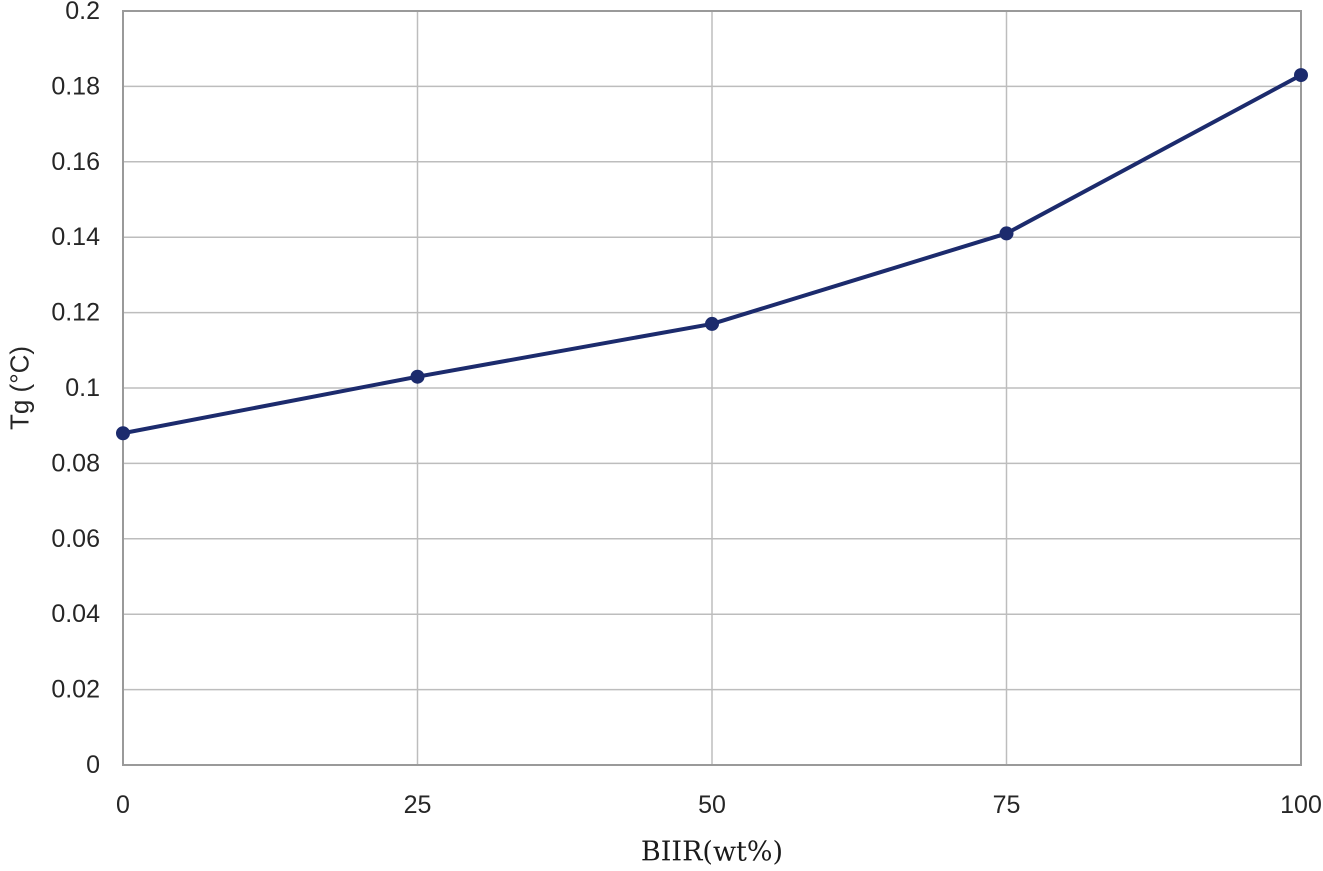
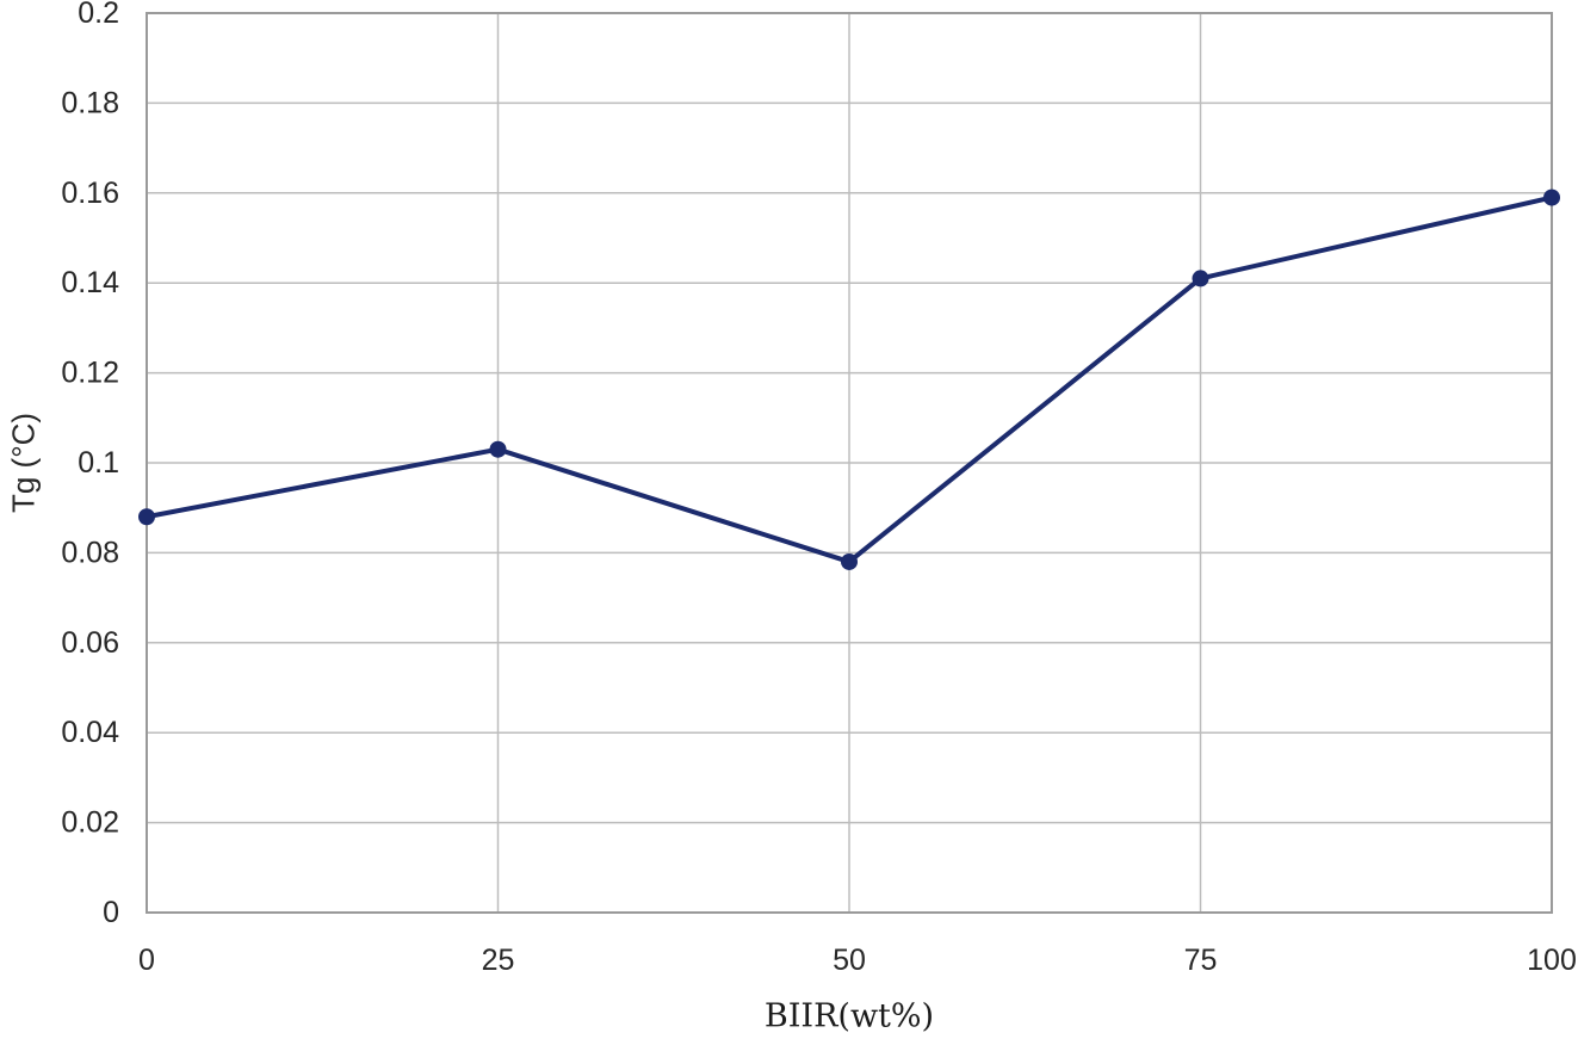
50: 0.117 -> 0.078
100: 0.183 -> 0.159
